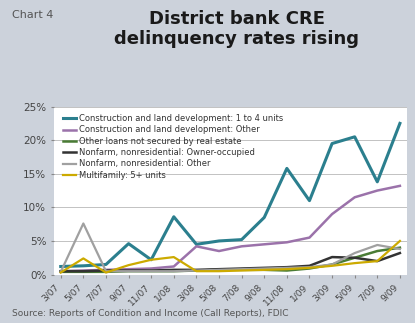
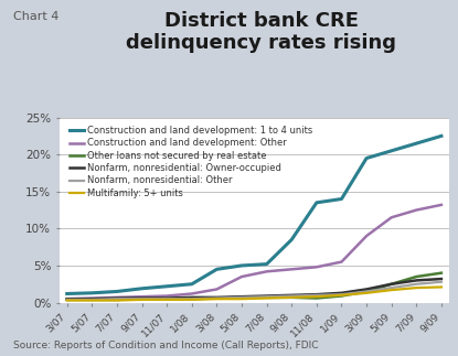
Nonfarm, nonresidential: Other/5/07: 7.6% -> 0.4%
Multifamily: 5+ units/5/07: 2.4% -> 0.3%
Construction and land development: 1 to 4 units/9/07: 4.6% -> 1.9%
Multifamily: 5+ units/9/07: 1.4% -> 0.4%
Multifamily: 5+ units/11/07: 2.2% -> 0.4%
Construction and land development: 1 to 4 units/1/08: 8.6% -> 2.5%
Multifamily: 5+ units/1/08: 2.6% -> 0.4%
Construction and land development: Other/3/08: 4.2% -> 1.8%
Construction and land development: 1 to 4 units/11/08: 15.8% -> 13.5%
Construction and land development: 1 to 4 units/1/09: 11.0% -> 14.0%
Nonfarm, nonresidential: Owner-occupied/3/09: 2.6% -> 1.8%
Nonfarm, nonresidential: Other/5/09: 3.2% -> 2.0%
Construction and land development: 1 to 4 units/7/09: 13.8% -> 21.5%
Nonfarm, nonresidential: Owner-occupied/7/09: 2.0% -> 3.0%
Nonfarm, nonresidential: Other/7/09: 4.4% -> 2.5%
Nonfarm, nonresidential: Other/9/09: 3.8% -> 2.8%
Multifamily: 5+ units/9/09: 5.0% -> 2.1%
